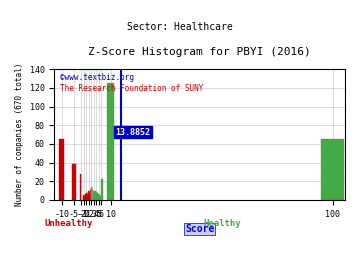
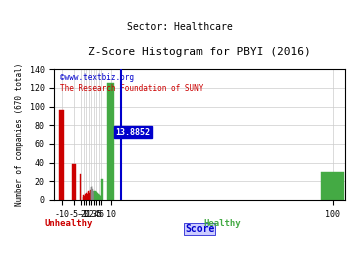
-10: 65 -> 96
100: 65 -> 30
